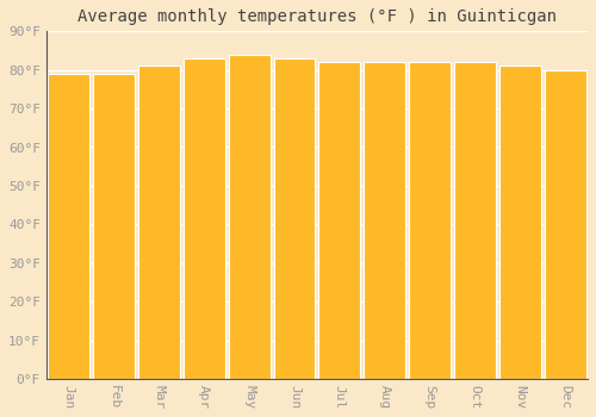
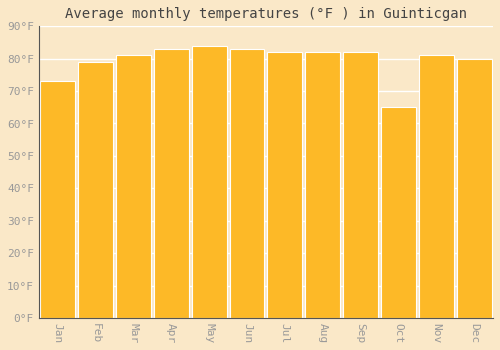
Jan: 79°F -> 73°F
Oct: 82°F -> 65°F
